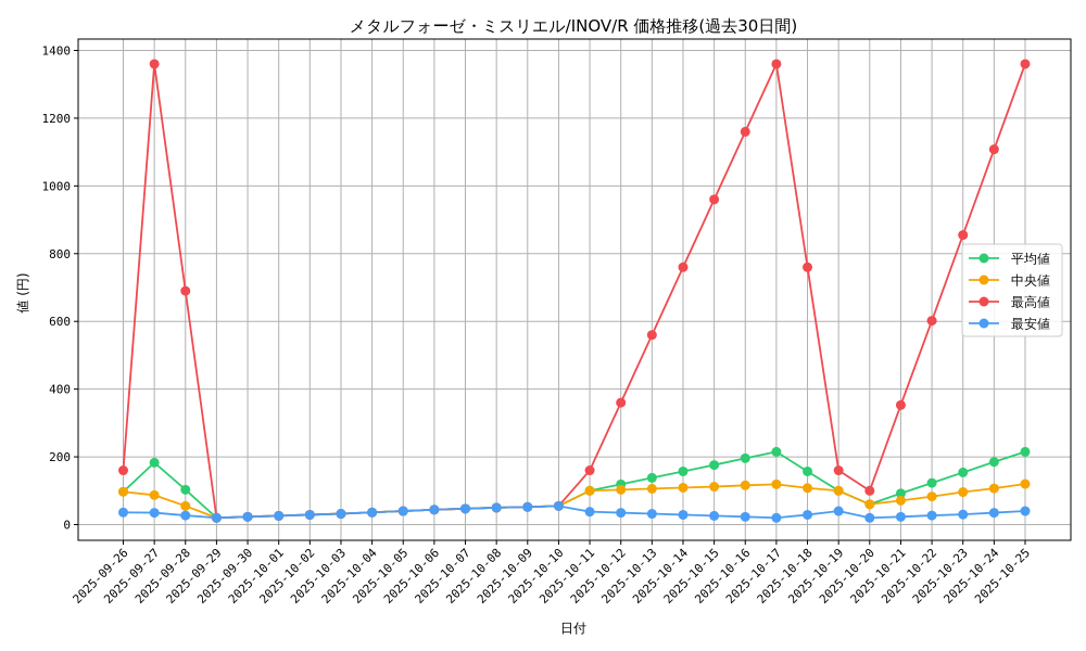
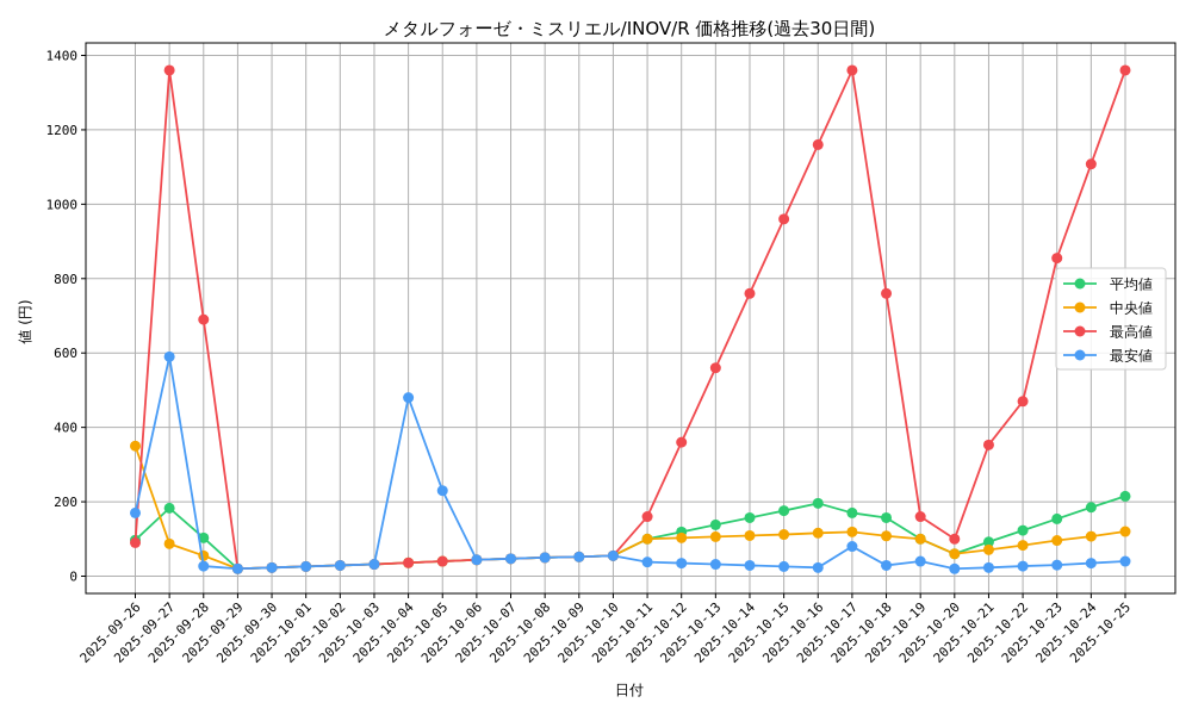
中央値/2025-09-26: 100 -> 350
最高値/2025-09-26: 160 -> 90
最安値/2025-09-26: 40 -> 170
最安値/2025-09-27: 40 -> 590
最安値/2025-10-04: 40 -> 480
最安値/2025-10-05: 40 -> 230
平均値/2025-10-17: 220 -> 170
最安値/2025-10-17: 20 -> 80
最高値/2025-10-22: 600 -> 470
